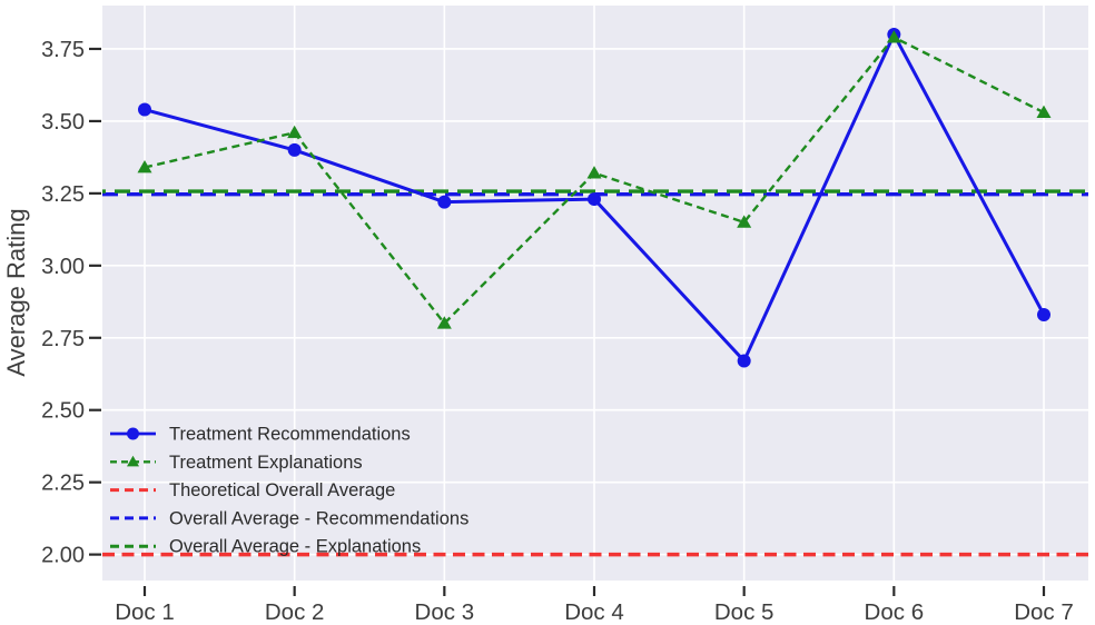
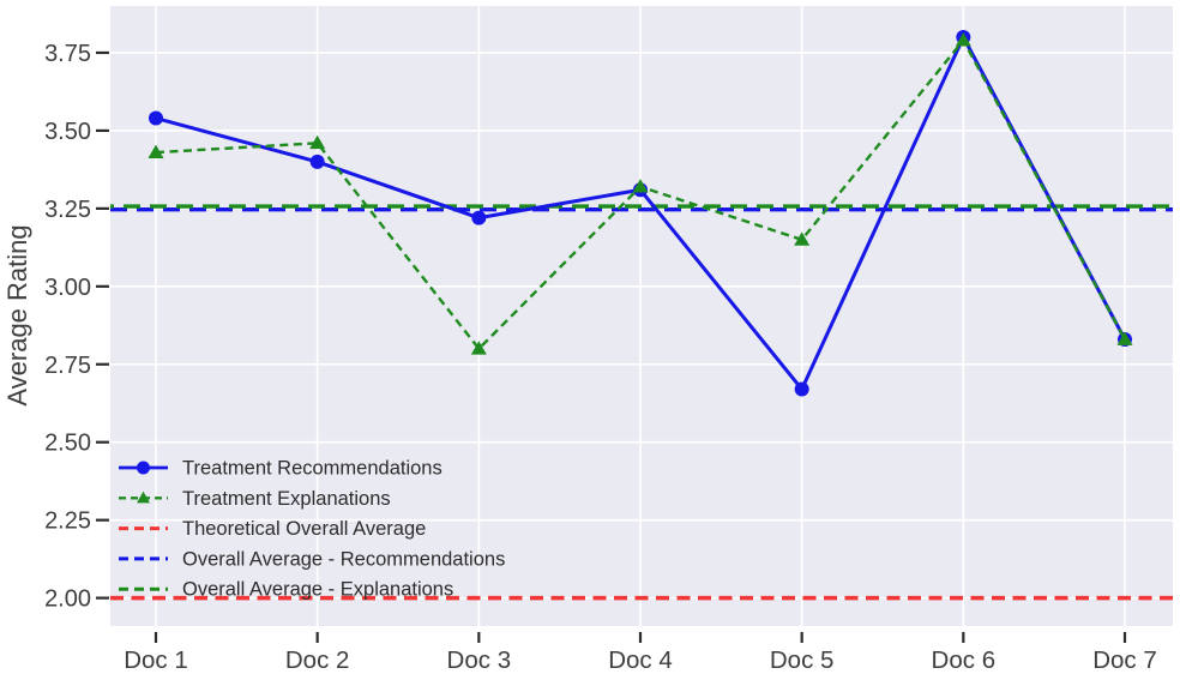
Treatment Explanations/Doc 1: 3.34 -> 3.43
Treatment Recommendations/Doc 4: 3.23 -> 3.31
Treatment Explanations/Doc 7: 3.53 -> 2.83
